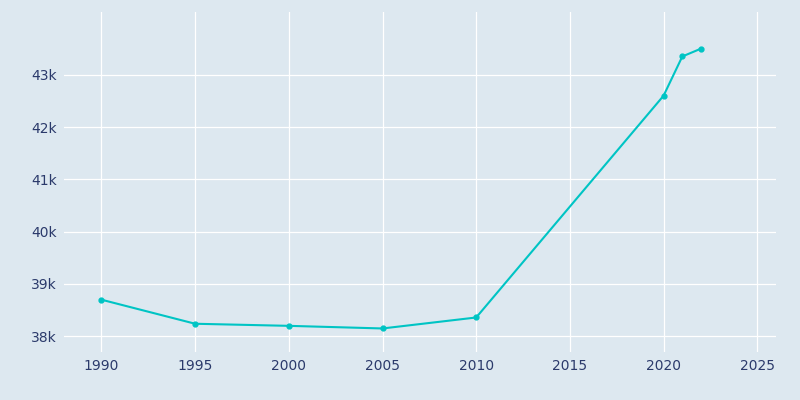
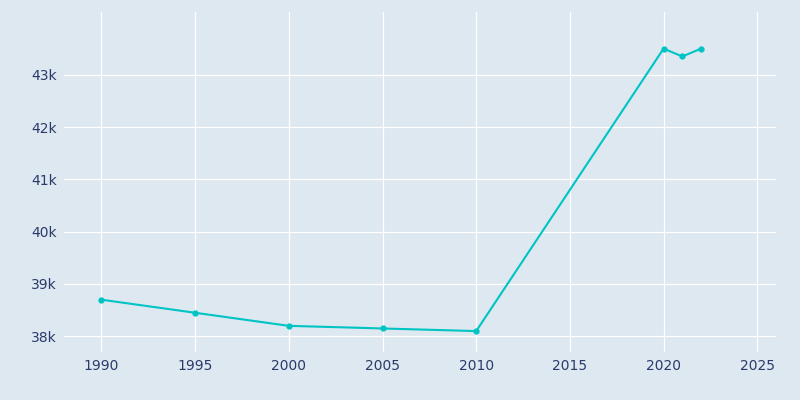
1995: 38.24k -> 38.45k
2010: 38.36k -> 38.10k
2020: 42.60k -> 43.50k
